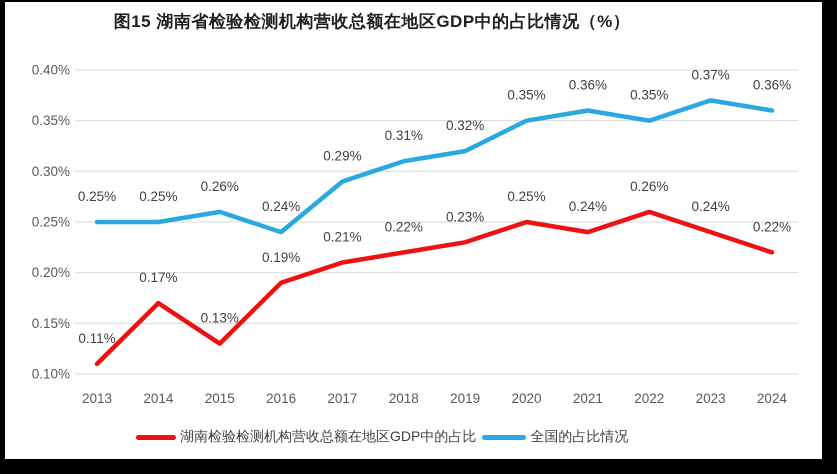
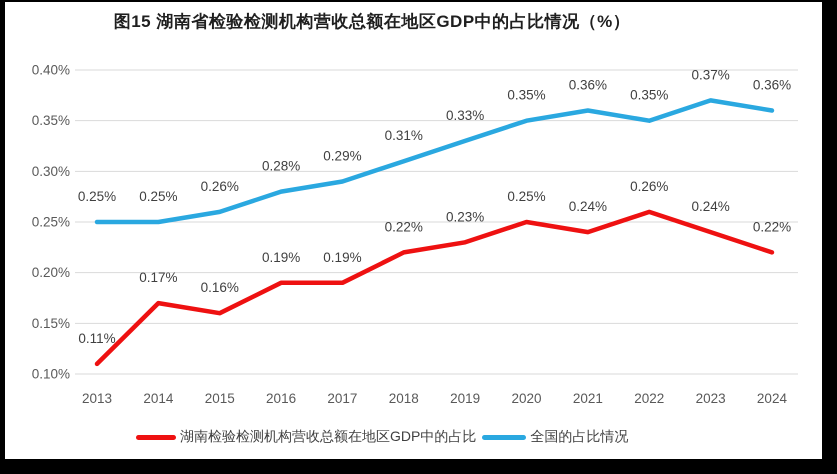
湖南检验检测机构营收总额在地区GDP中的占比/2015: 0.13% -> 0.16%
全国的占比情况/2016: 0.24% -> 0.28%
湖南检验检测机构营收总额在地区GDP中的占比/2017: 0.21% -> 0.19%
全国的占比情况/2019: 0.32% -> 0.33%
